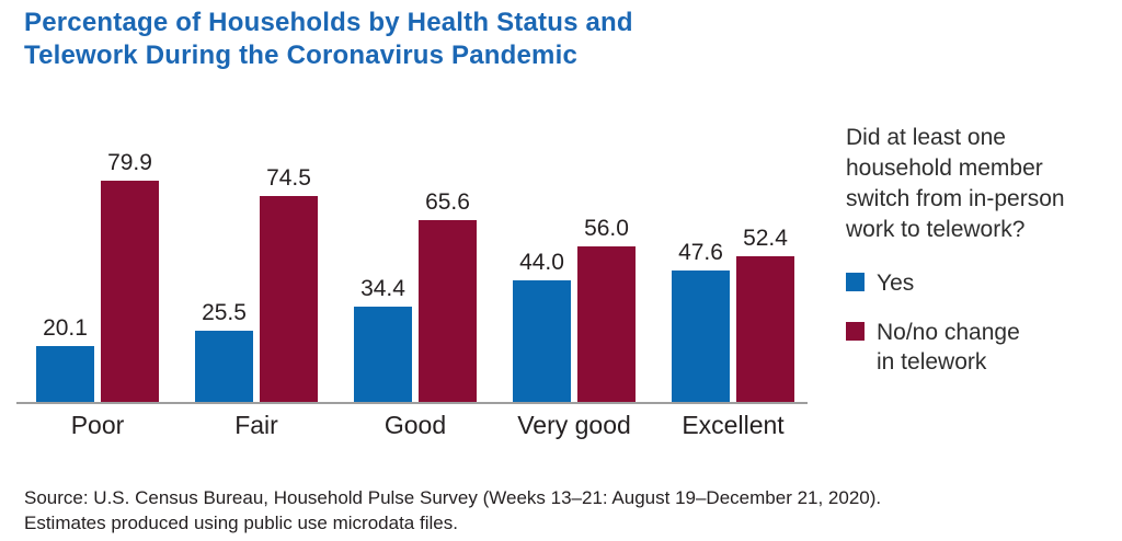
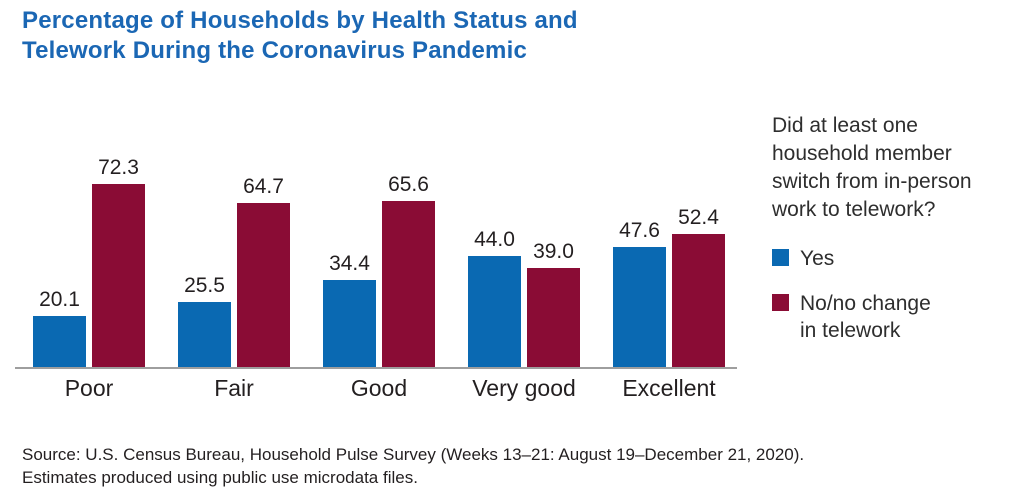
No/no change in telework/Poor: 79.9 -> 72.3
No/no change in telework/Fair: 74.5 -> 64.7
No/no change in telework/Very good: 56.0 -> 39.0
